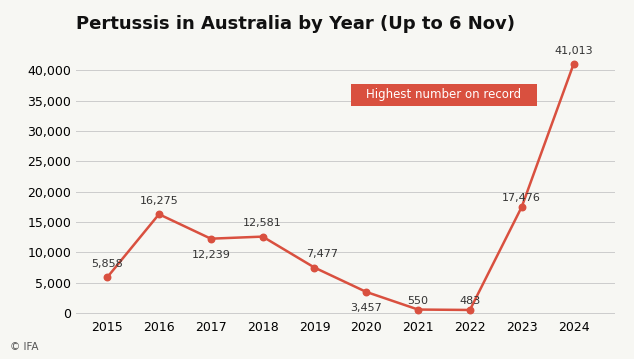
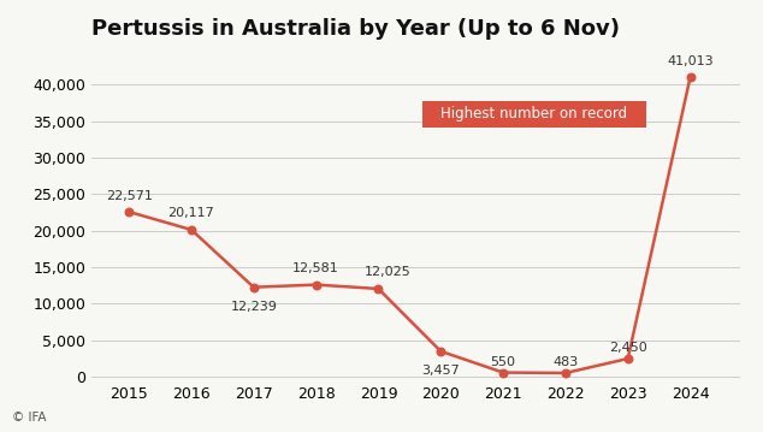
2015: 5,858 -> 22,571
2016: 16,275 -> 20,117
2019: 7,477 -> 12,025
2023: 17,476 -> 2,450
